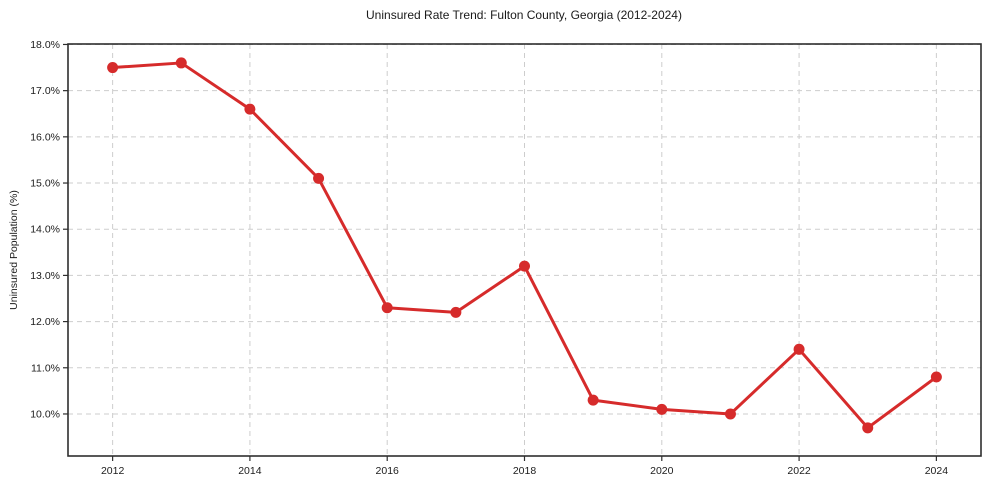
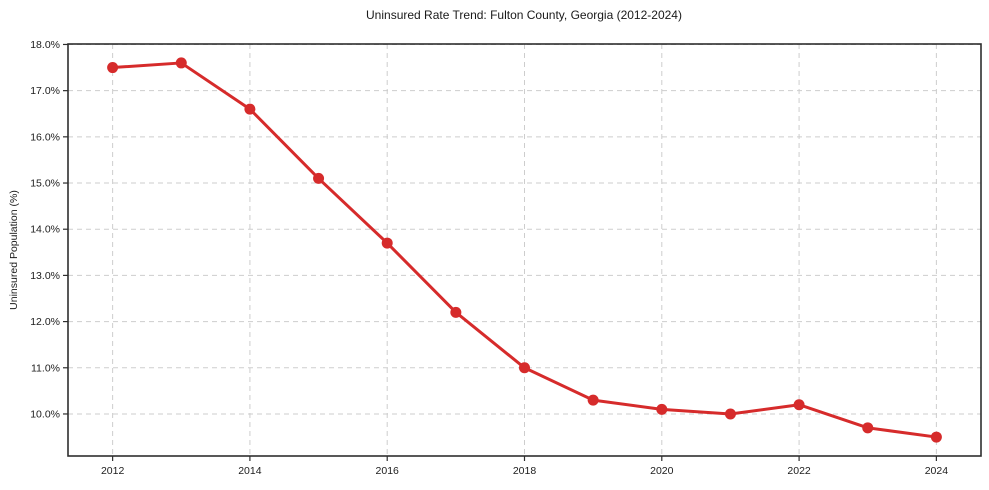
2016: 12.3% -> 13.7%
2018: 13.2% -> 11.0%
2022: 11.4% -> 10.2%
2024: 10.8% -> 9.5%
